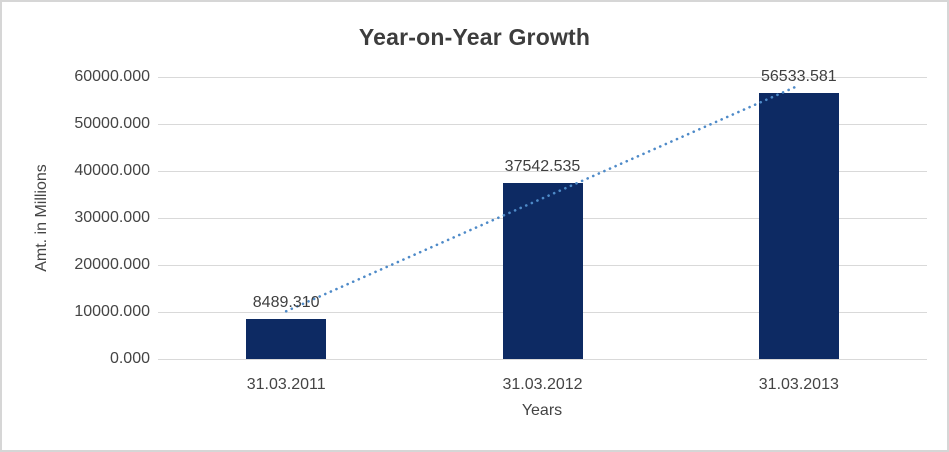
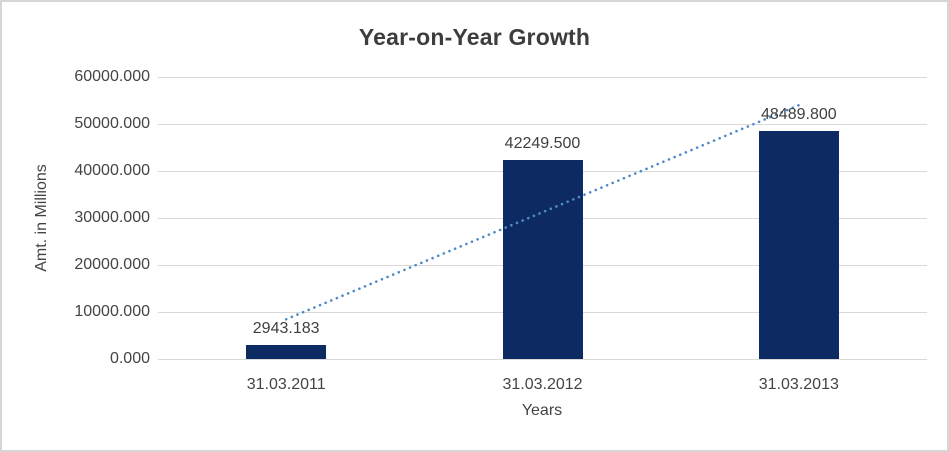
31.03.2011: 8489.310 -> 2943.183
31.03.2012: 37542.535 -> 42249.500
31.03.2013: 56533.581 -> 48489.800
